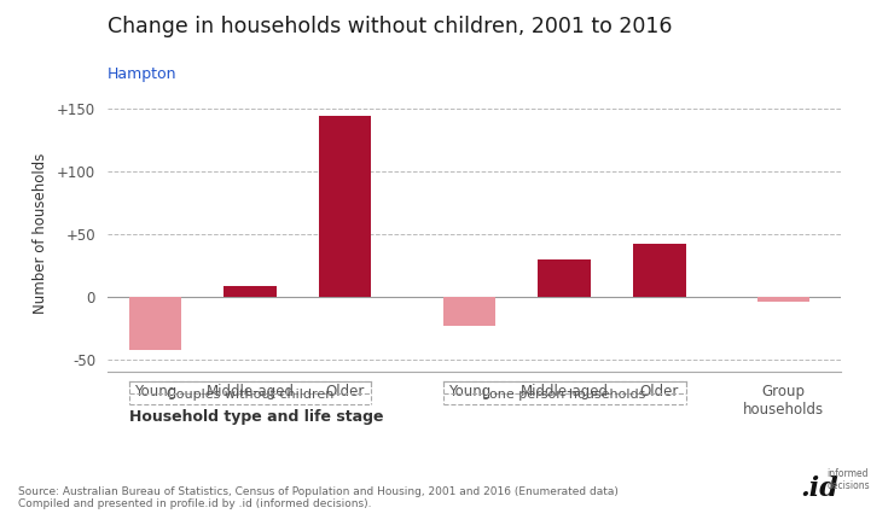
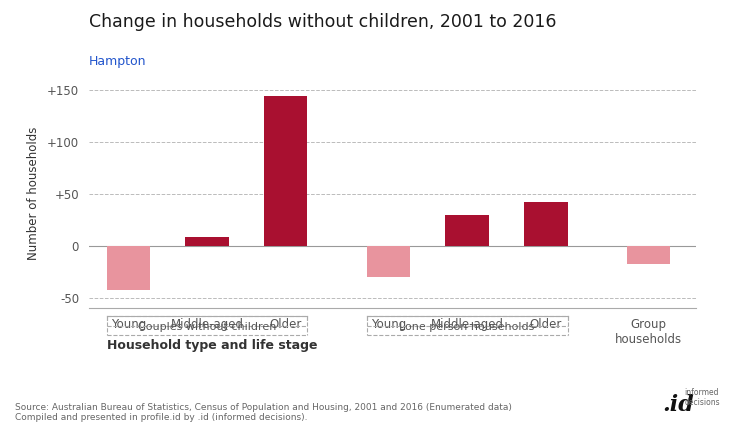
Young: -23 -> -30
Group households: -4 -> -18
